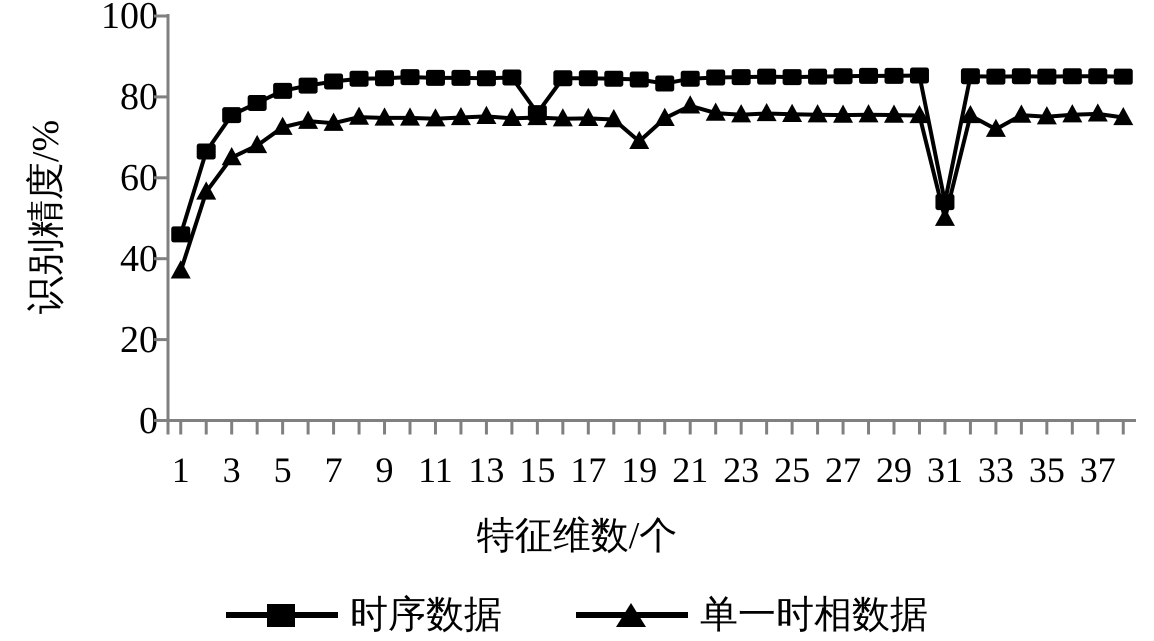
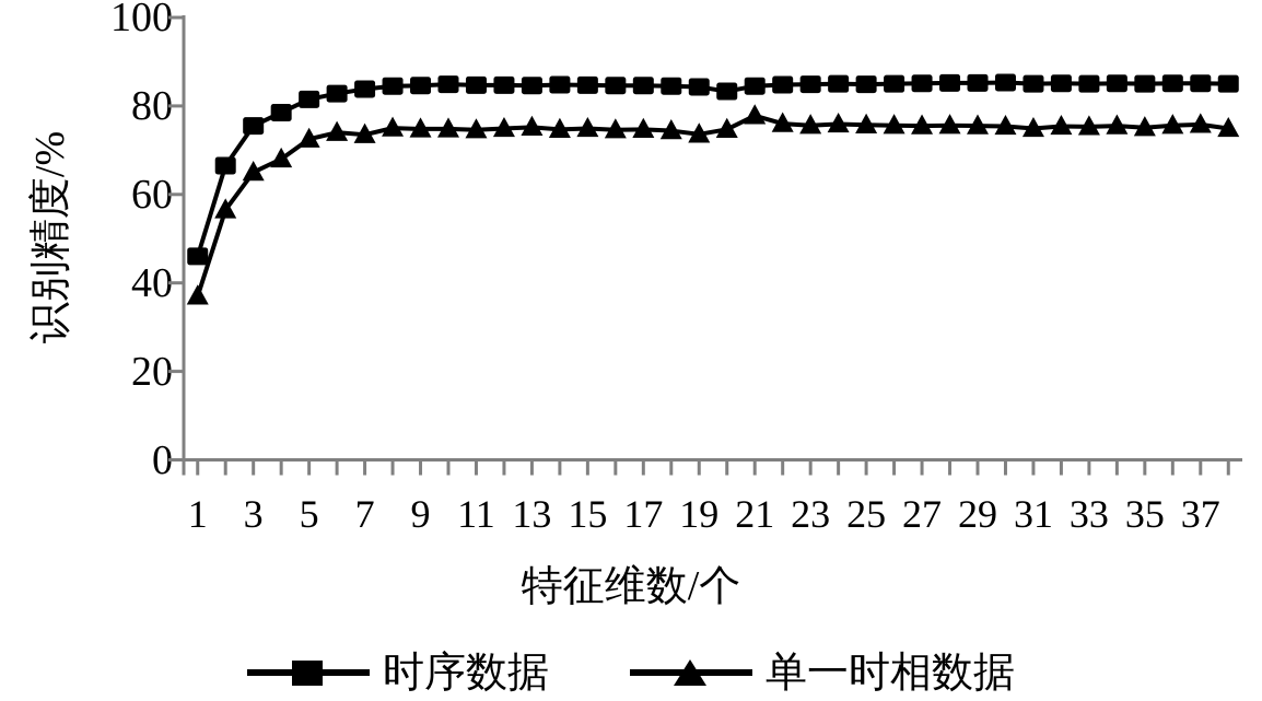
时序数据/15: 76 -> 85
单一时相数据/19: 69 -> 74
时序数据/31: 54 -> 85
单一时相数据/31: 50 -> 75
单一时相数据/33: 72 -> 75
